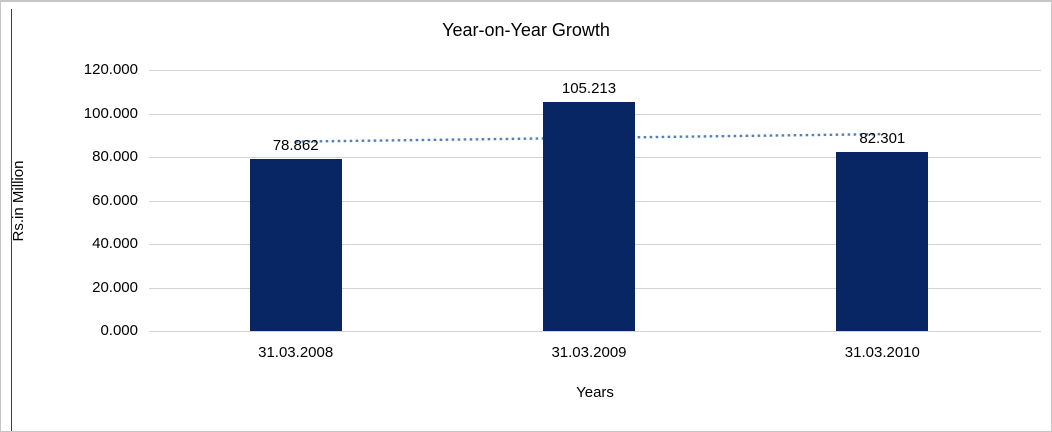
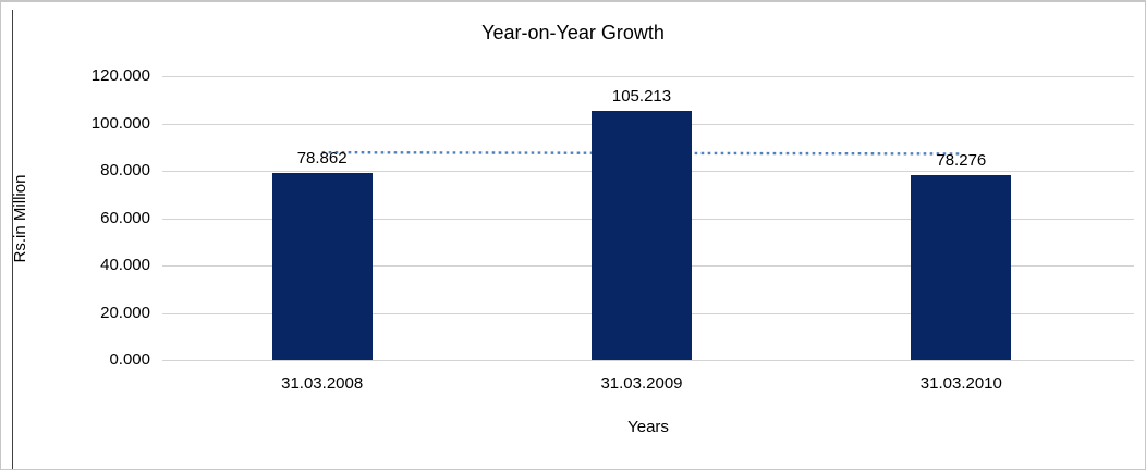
31.03.2010: 82.301 -> 78.276
